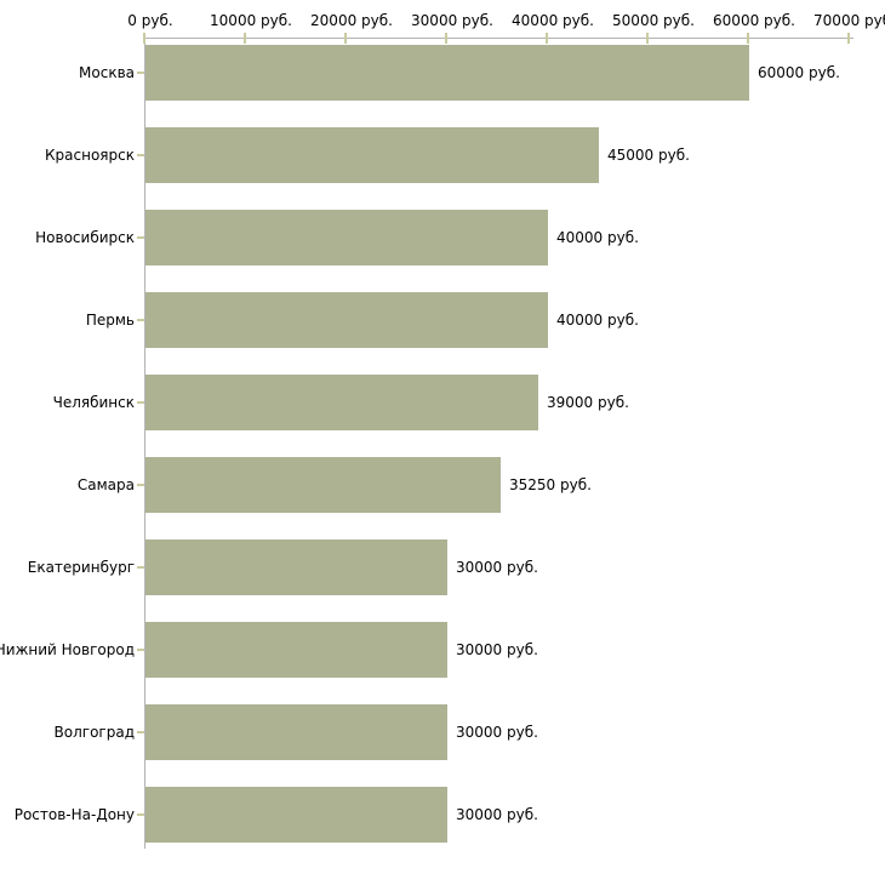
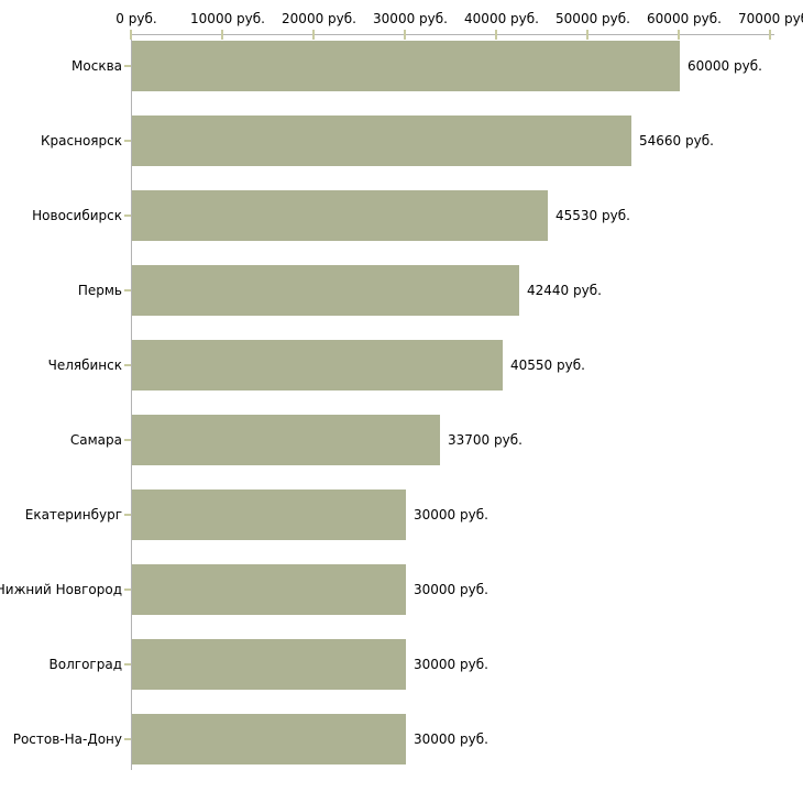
Красноярск: 45000 -> 54660
Новосибирск: 40000 -> 45530
Пермь: 40000 -> 42440
Челябинск: 39000 -> 40550
Самара: 35250 -> 33700
